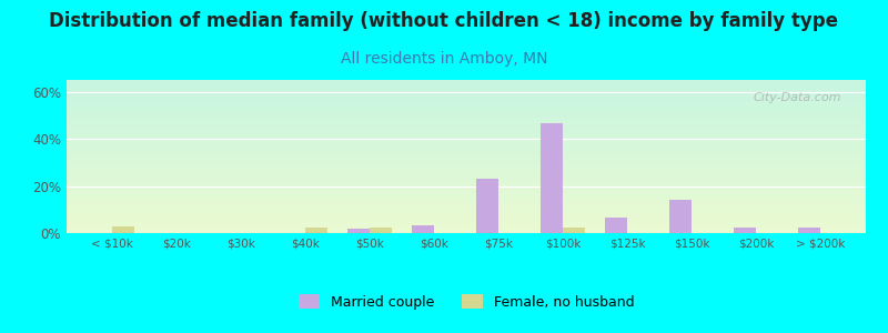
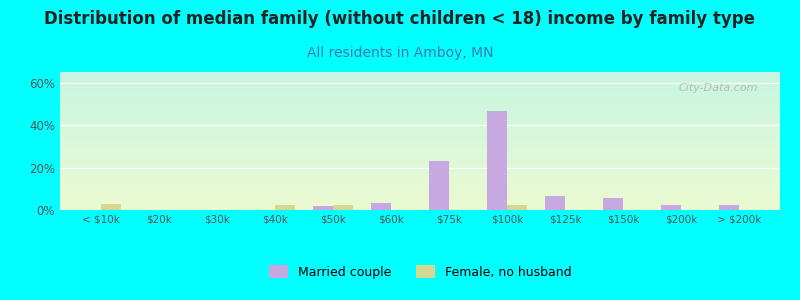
Married couple/$150k: 14.0% -> 5.5%
